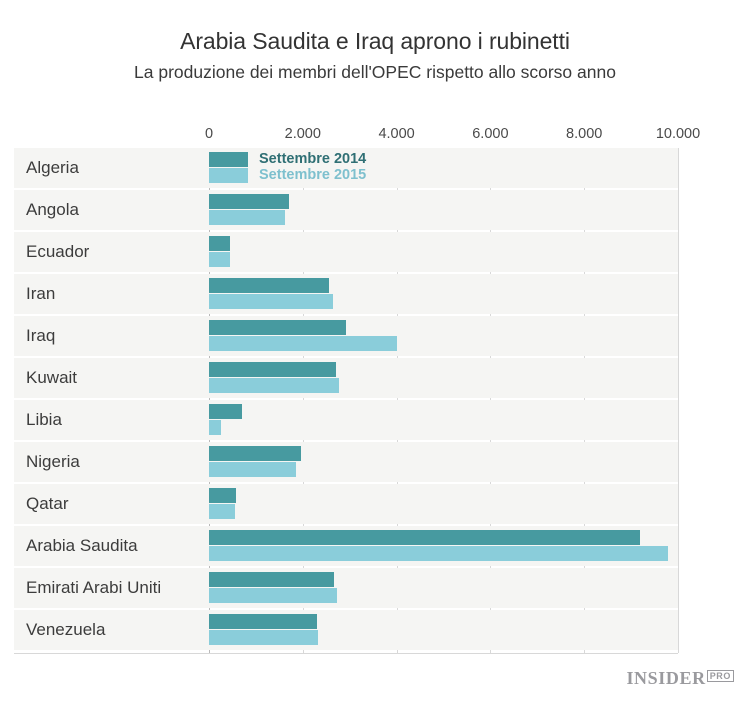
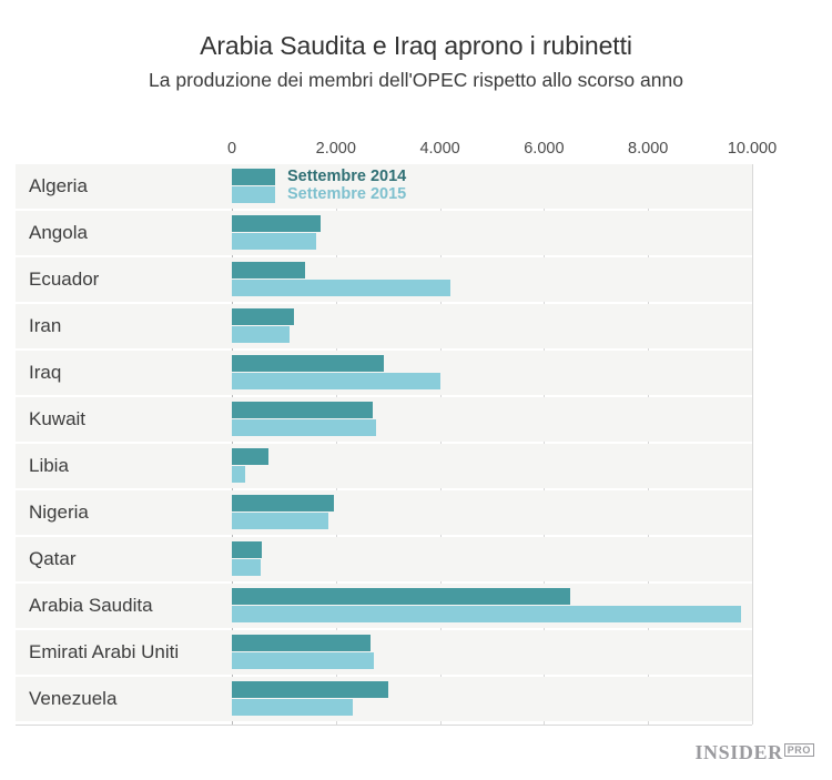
Settembre 2014/Ecuador: 400 -> 1400
Settembre 2015/Ecuador: 400 -> 4200
Settembre 2014/Iran: 2600 -> 1200
Settembre 2015/Iran: 2600 -> 1100
Settembre 2014/Arabia Saudita: 9200 -> 6500
Settembre 2014/Venezuela: 2300 -> 3000
